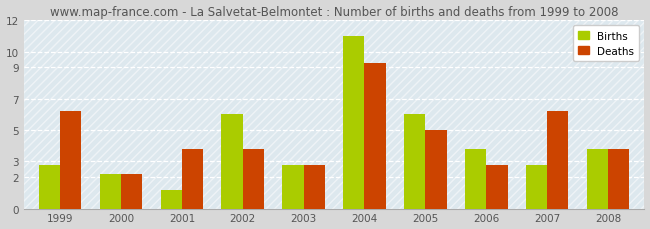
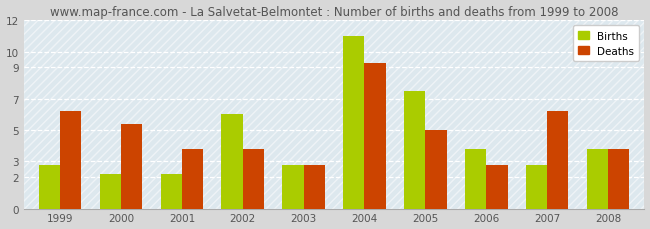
Deaths/2000: 2.2 -> 5.4
Births/2001: 1.2 -> 2.2
Births/2005: 6.0 -> 7.5
